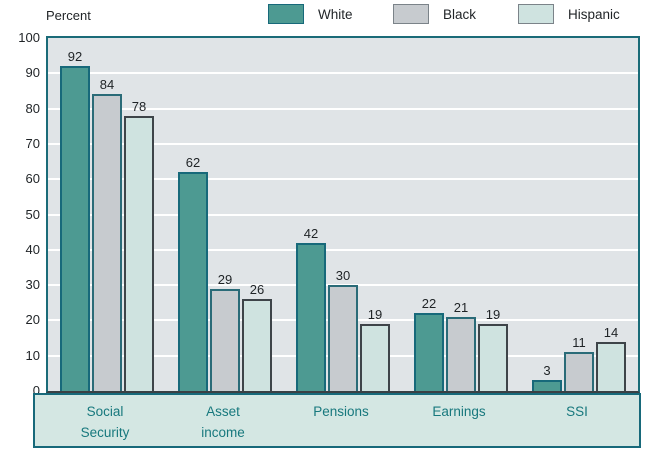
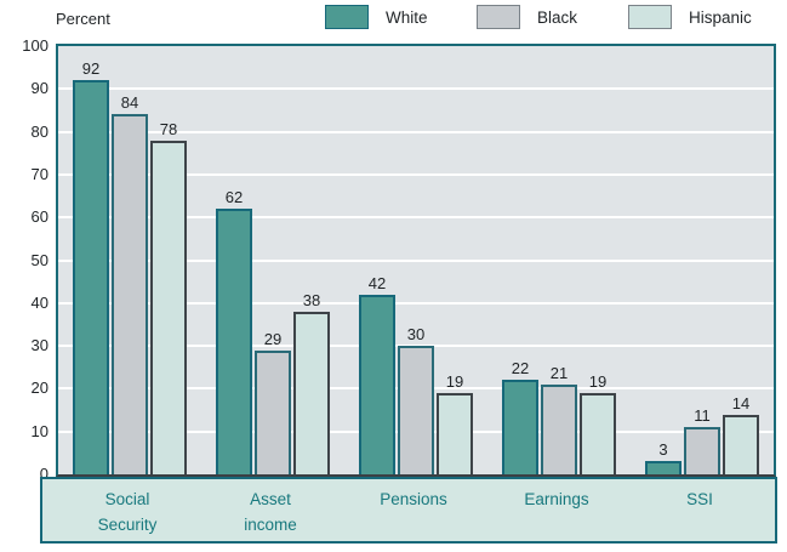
Hispanic/Asset income: 26 -> 38
